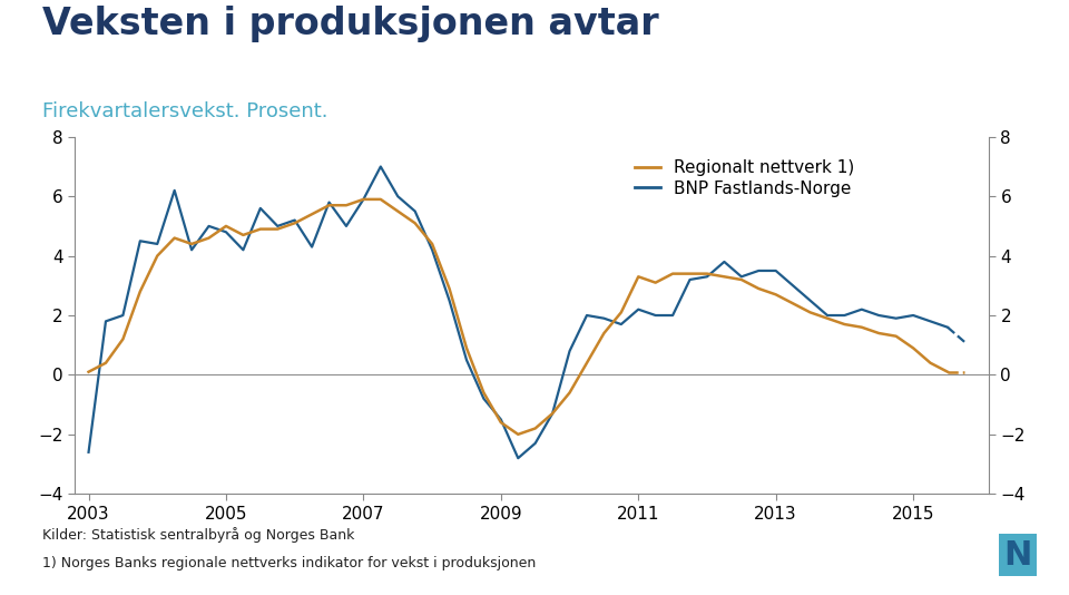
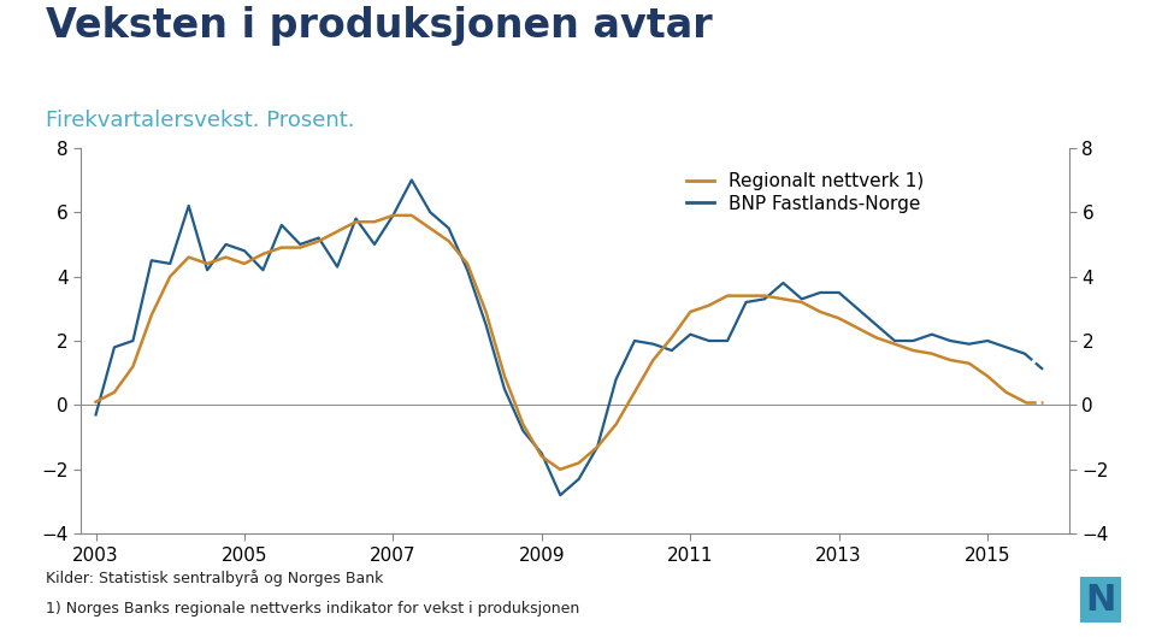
BNP Fastlands-Norge/2003: -2.6 -> -0.3
Regionalt nettverk 1)/2005: 5.0 -> 4.4
Regionalt nettverk 1)/2011: 3.3 -> 2.9
